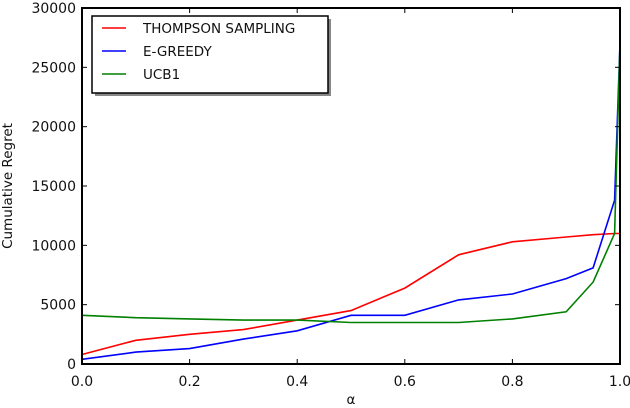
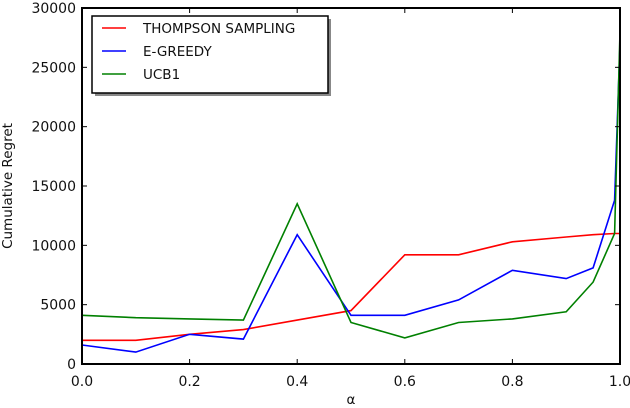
THOMPSON SAMPLING/0.0: 800 -> 2000
E-GREEDY/0.0: 400 -> 1600
E-GREEDY/0.2: 1300 -> 2500
E-GREEDY/0.4: 2800 -> 10900
UCB1/0.4: 3700 -> 13500
THOMPSON SAMPLING/0.6: 6400 -> 9200
UCB1/0.6: 3500 -> 2200
E-GREEDY/0.8: 5900 -> 7900
UCB1/1.0: 27000 -> 28000
